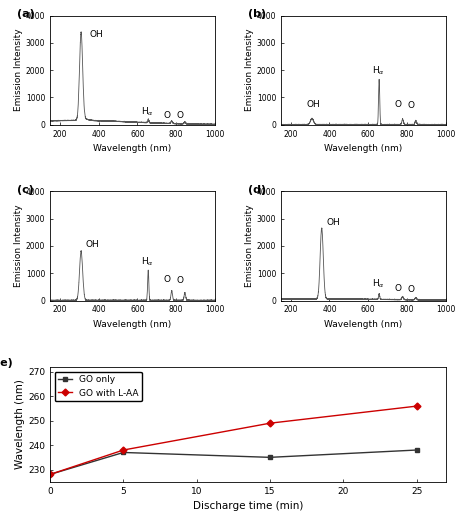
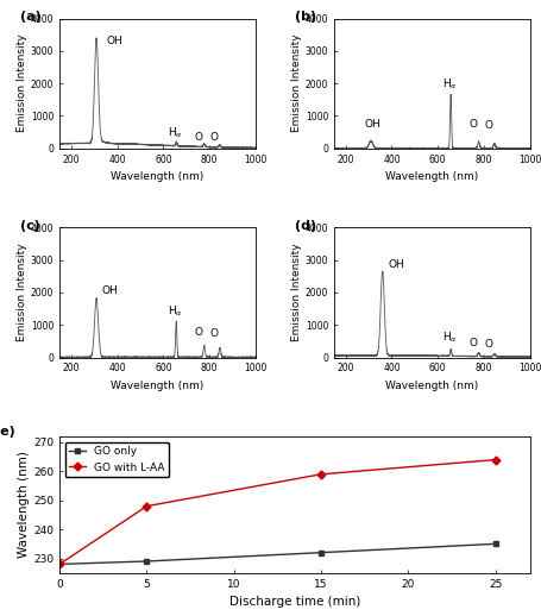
GO only/5: 237 -> 229
GO with L-AA/5: 238 -> 248
GO only/15: 235 -> 232
GO with L-AA/15: 249 -> 259
GO only/25: 238 -> 235
GO with L-AA/25: 256 -> 264
